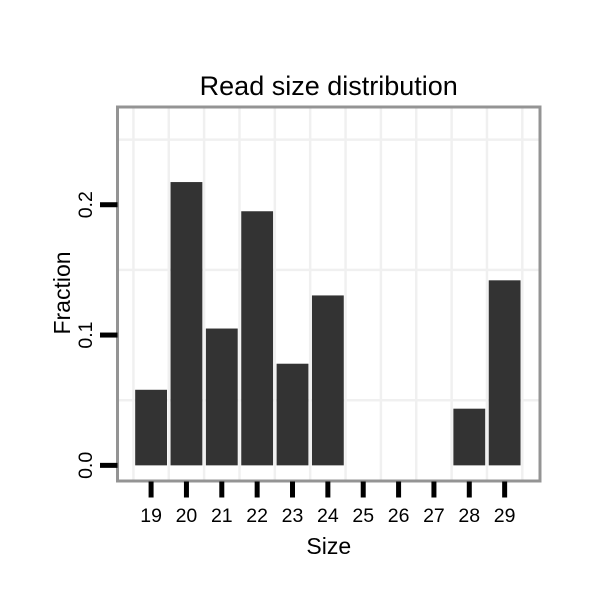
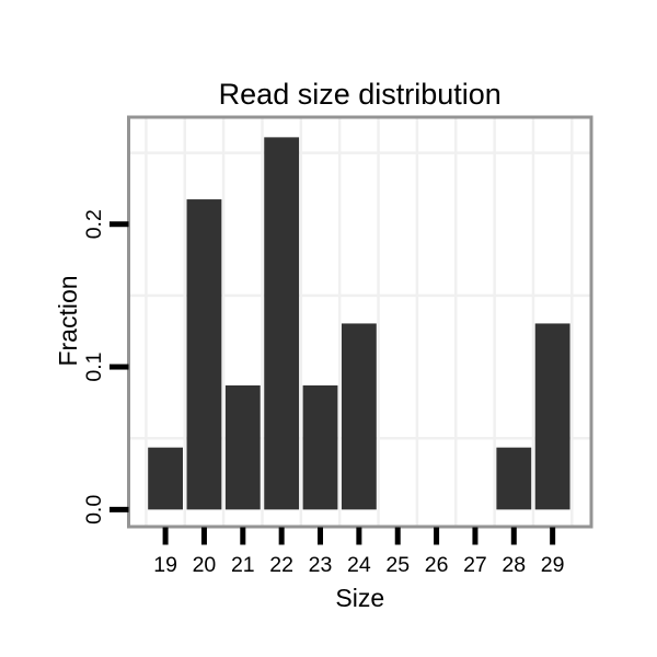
19: 0.058 -> 0.043
21: 0.105 -> 0.087
22: 0.195 -> 0.261
23: 0.078 -> 0.087
29: 0.142 -> 0.130
